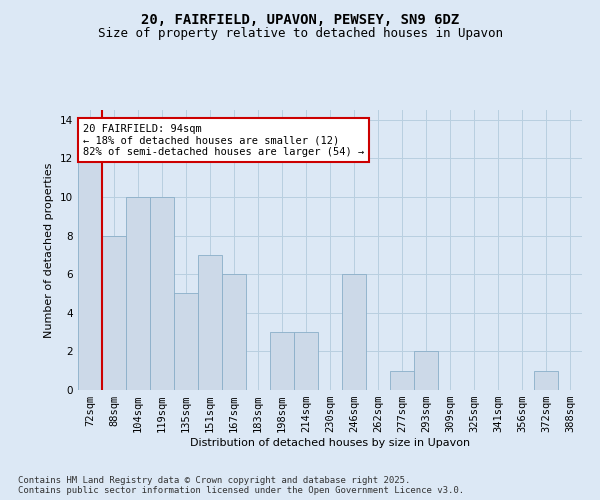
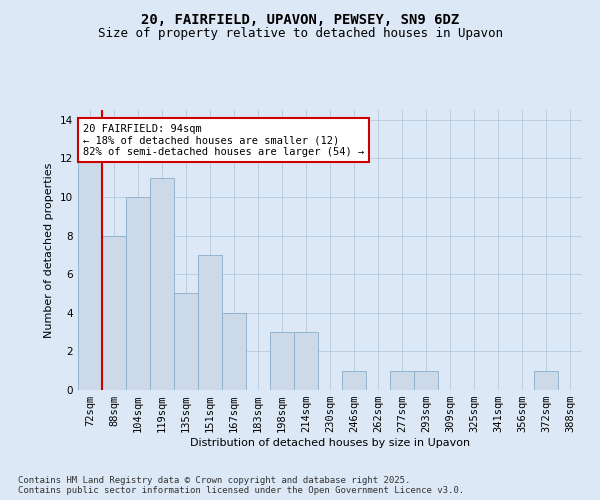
119sqm: 10 -> 11
167sqm: 6 -> 4
246sqm: 6 -> 1
293sqm: 2 -> 1
